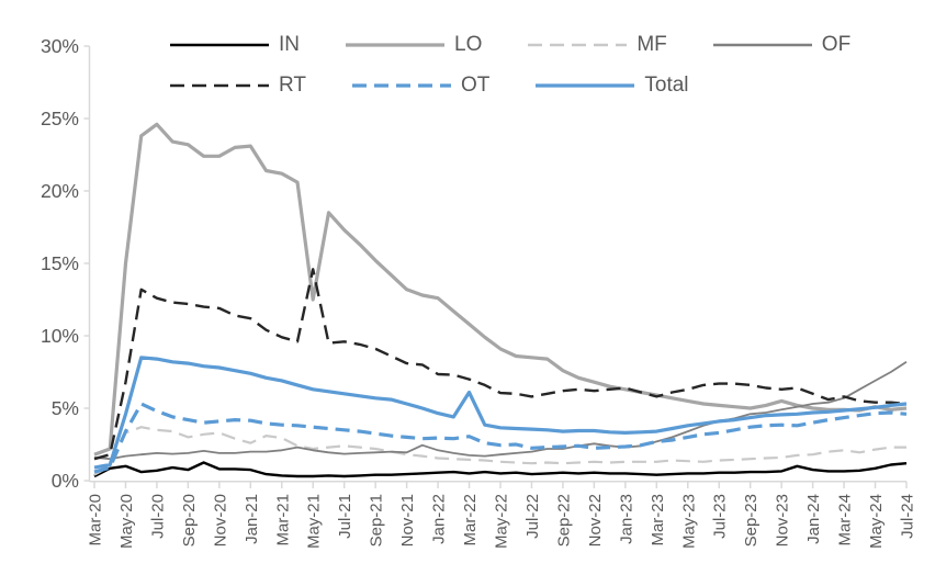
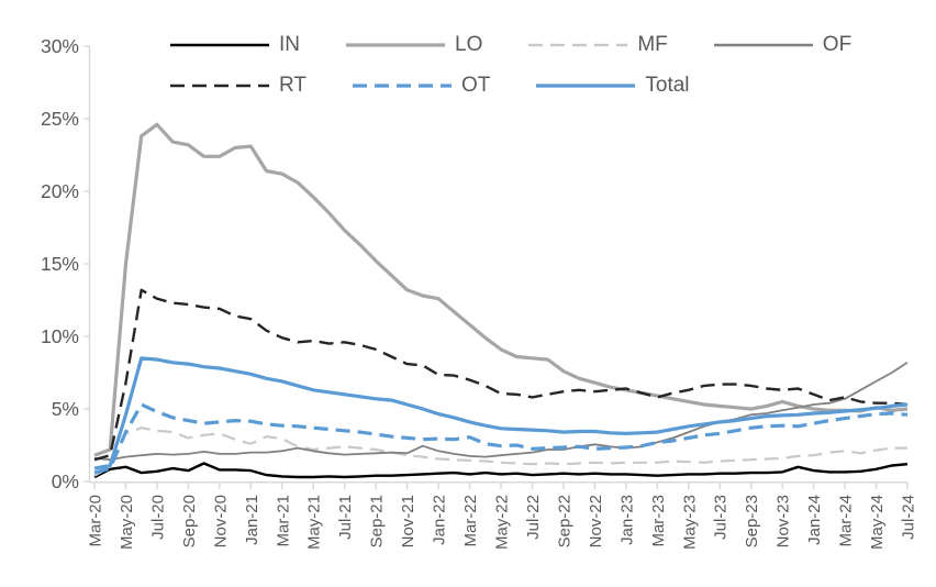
LO/May-21: 12.5% -> 19.6%
RT/May-21: 14.6% -> 9.7%
Total/Mar-22: 6.1% -> 4.1%
